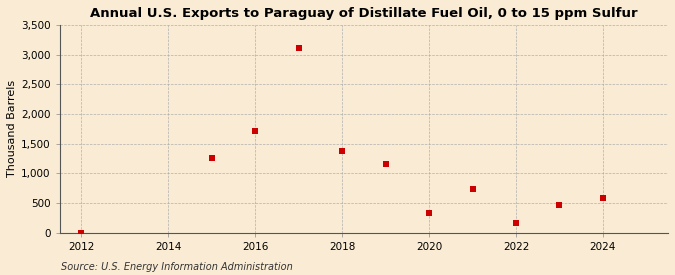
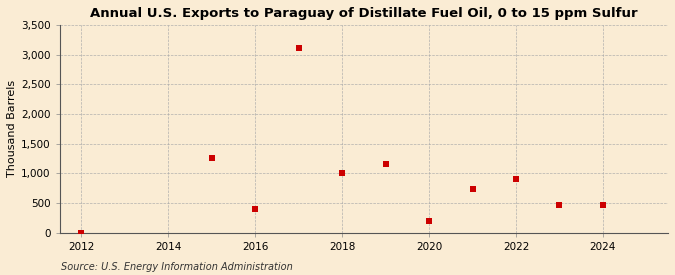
2016: 1,720 -> 400
2018: 1,370 -> 1,000
2020: 330 -> 200
2022: 160 -> 900
2024: 580 -> 460
